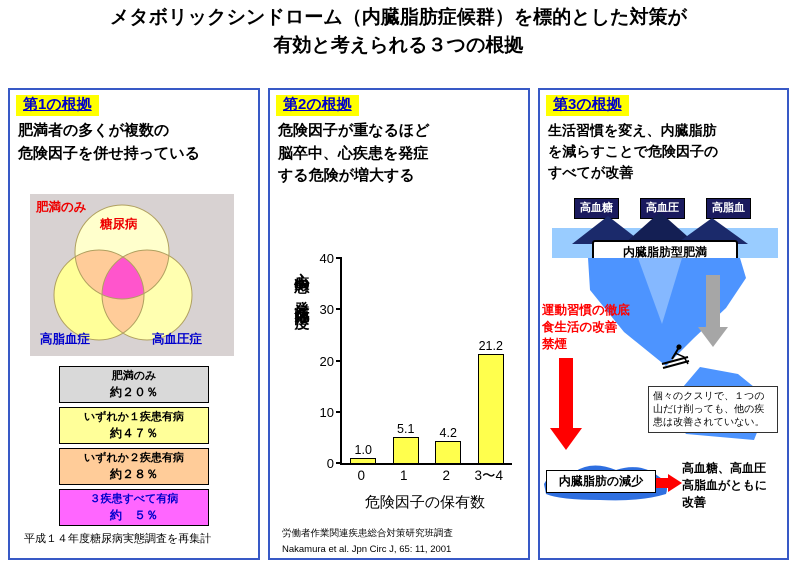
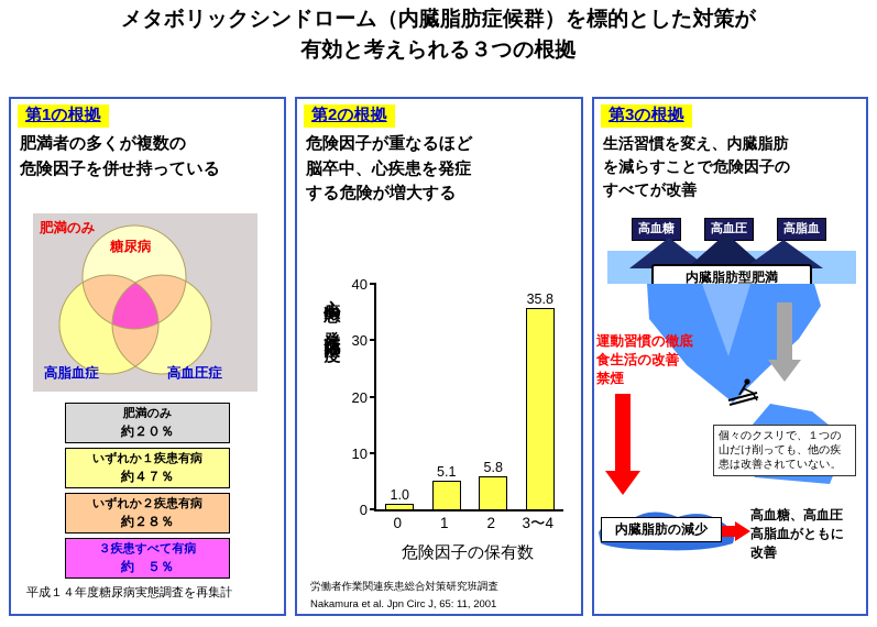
2: 4.2 -> 5.8
3〜4: 21.2 -> 35.8
